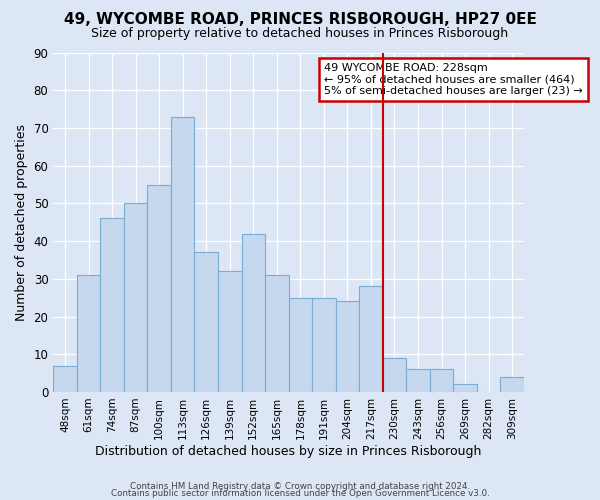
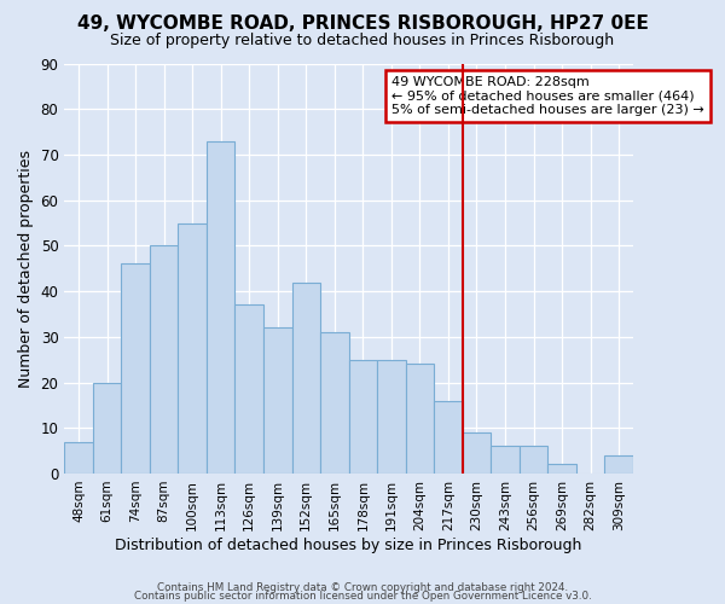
61sqm: 31 -> 20
217sqm: 28 -> 16
